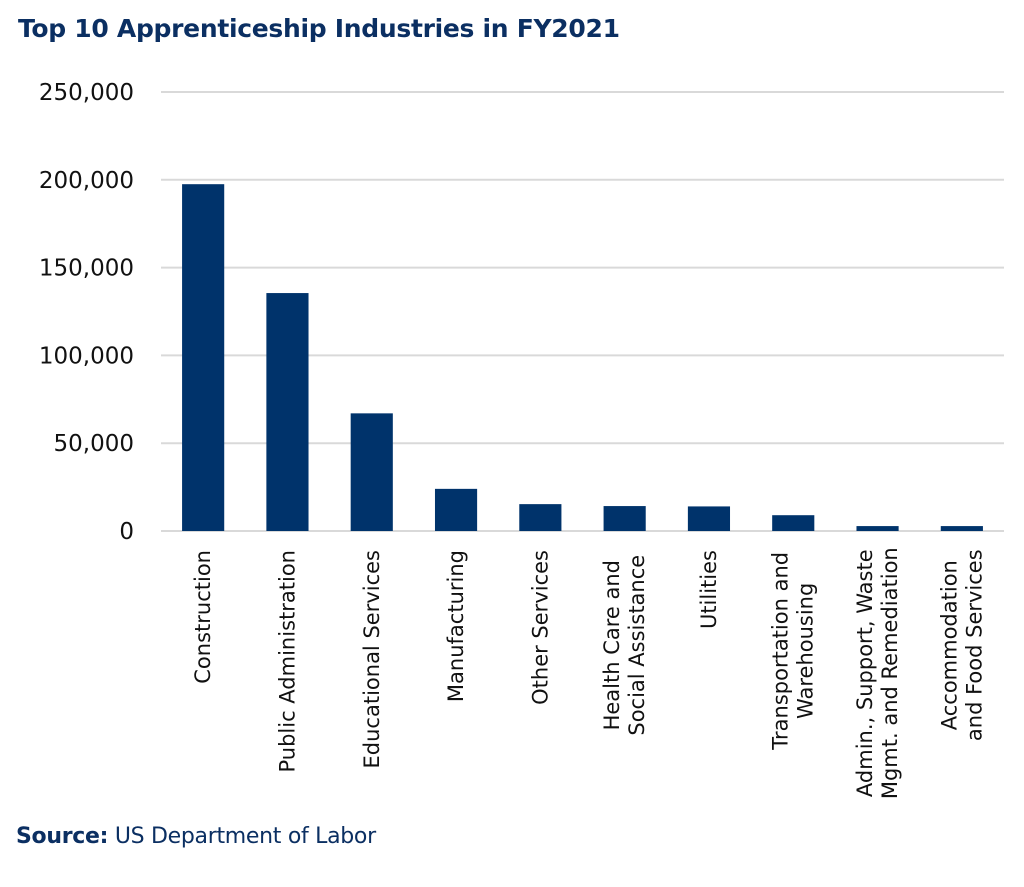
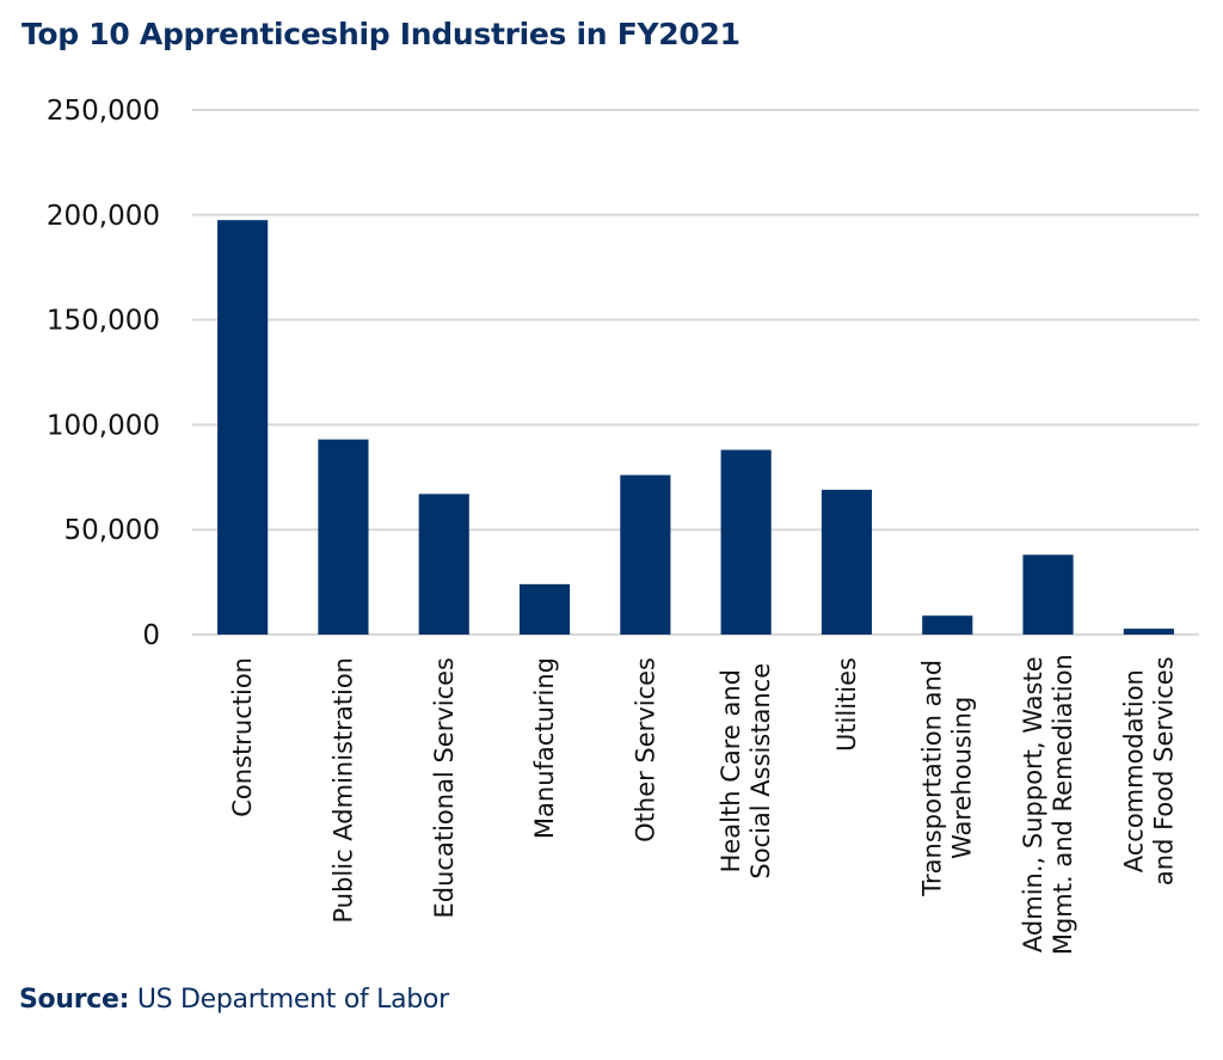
Public Administration: 136000 -> 93000
Other Services: 15000 -> 76000
Health Care and Social Assistance: 14000 -> 88000
Utilities: 14000 -> 69000
Admin., Support, Waste Mgmt. and Remediation: 3000 -> 38000
